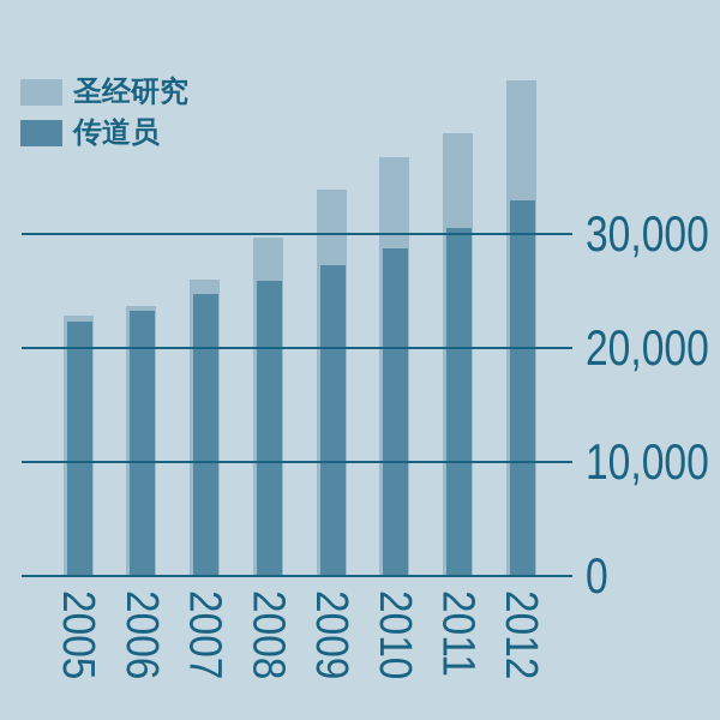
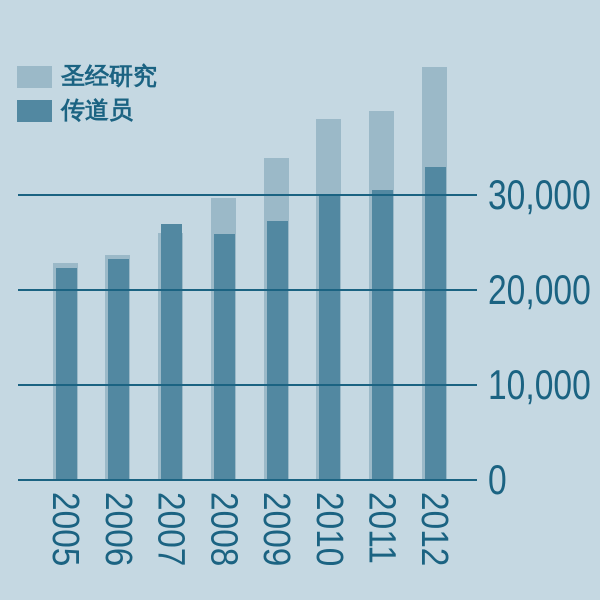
传道员/2007: 25000 -> 27000
圣经研究/2010: 37000 -> 38000
传道员/2010: 29000 -> 30000
